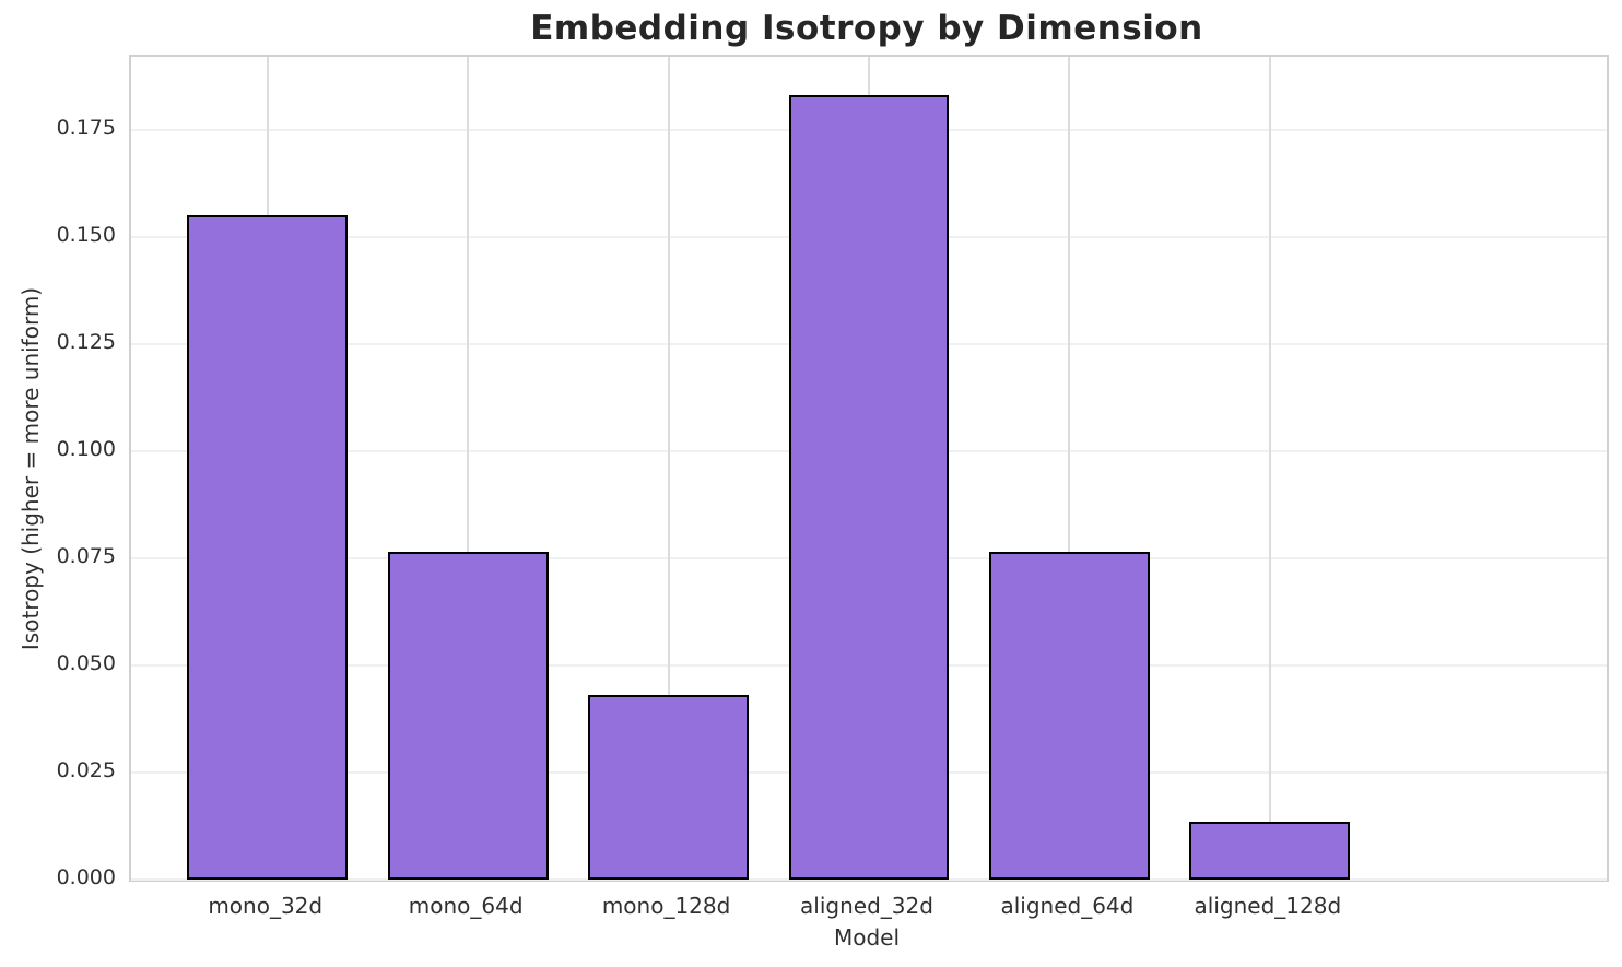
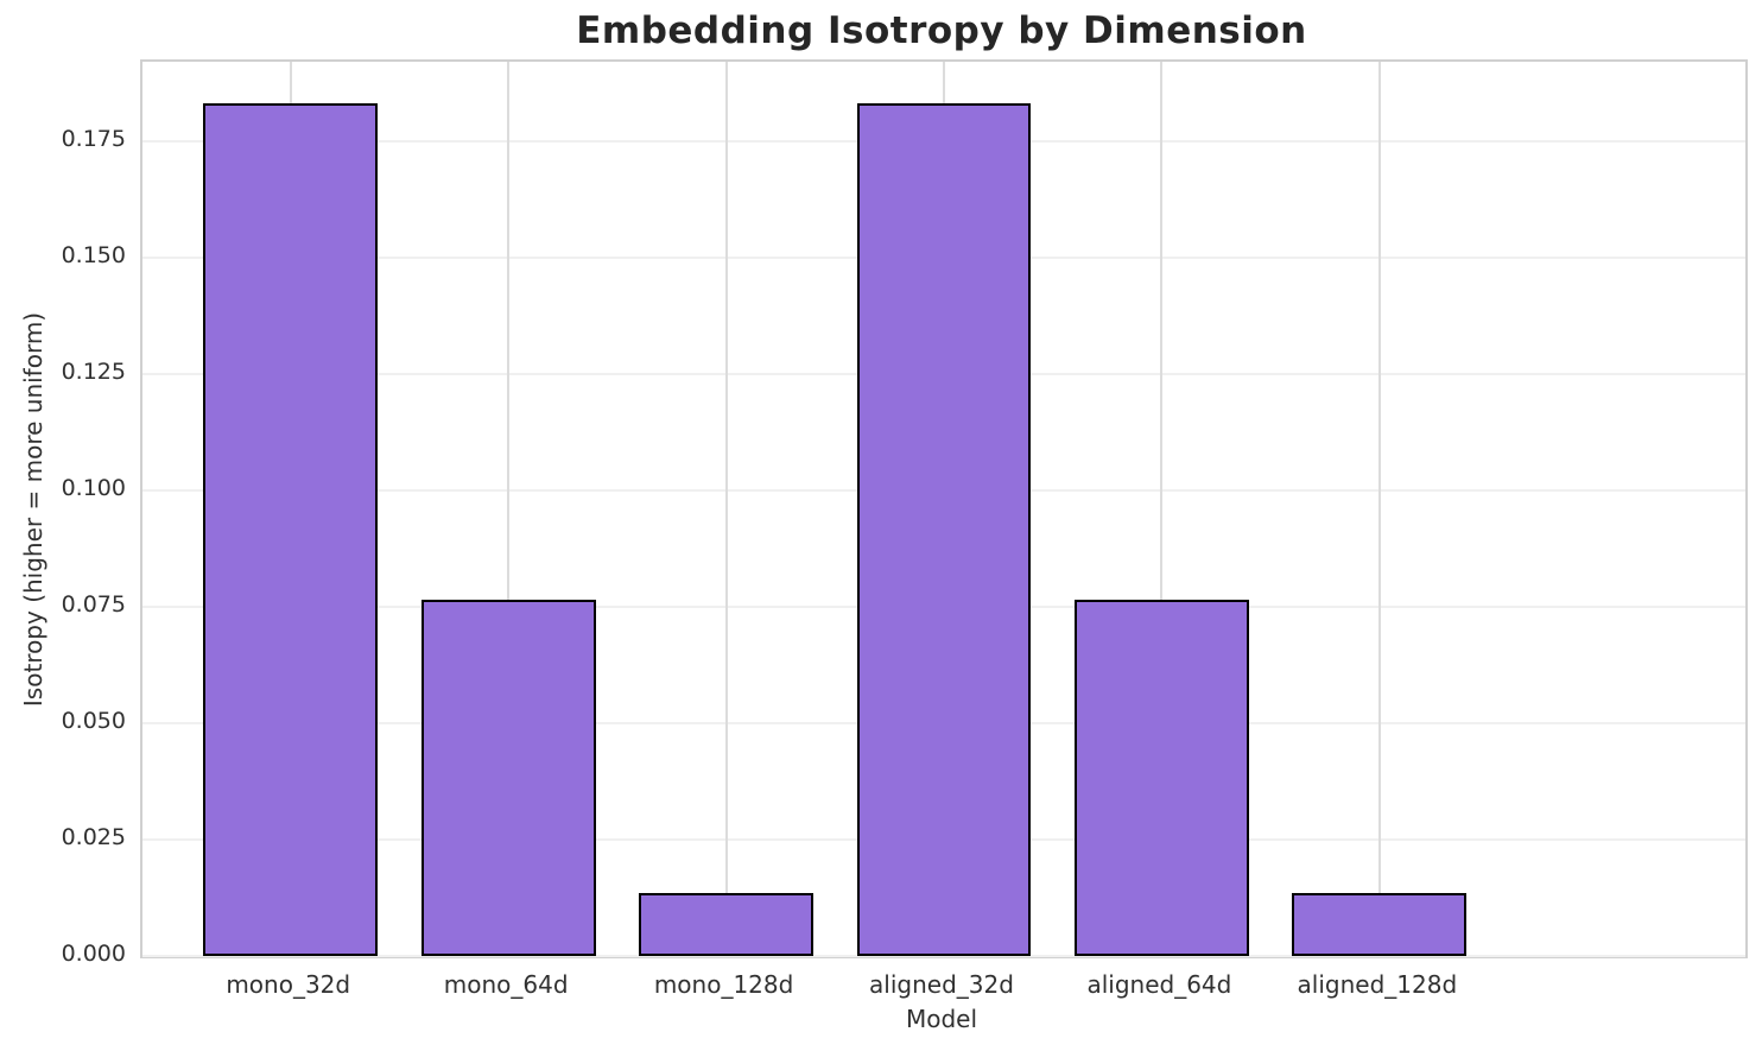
mono_32d: 0.155 -> 0.183
mono_128d: 0.043 -> 0.013
